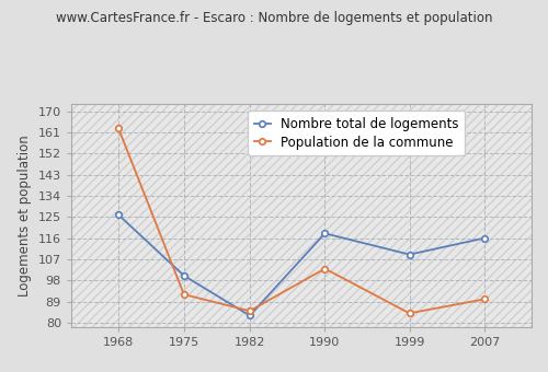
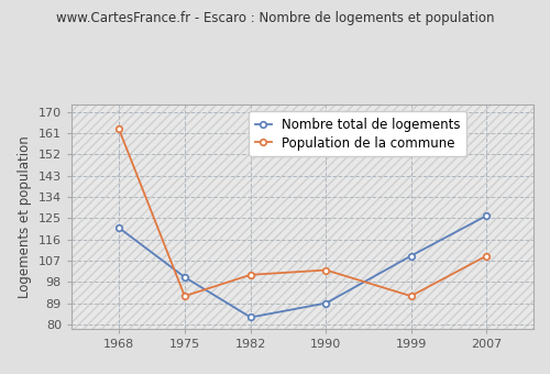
Nombre total de logements/1968: 126 -> 121
Population de la commune/1982: 85 -> 101
Nombre total de logements/1990: 118 -> 89
Population de la commune/1999: 84 -> 92
Nombre total de logements/2007: 116 -> 126
Population de la commune/2007: 90 -> 109
